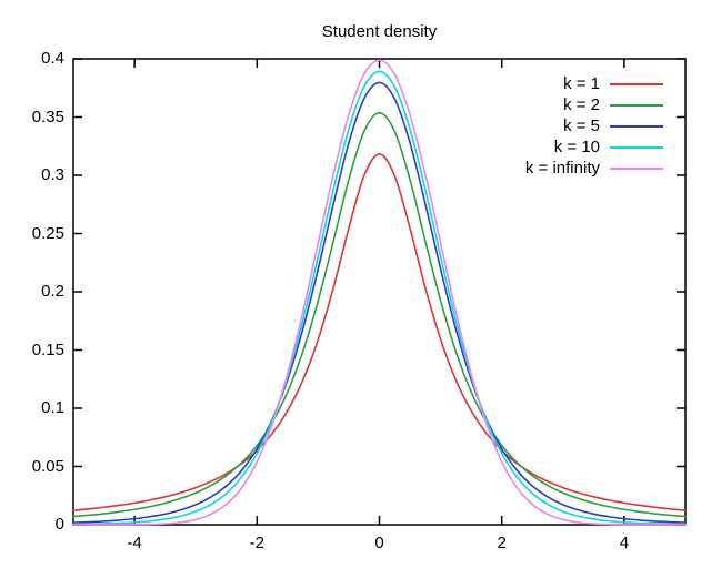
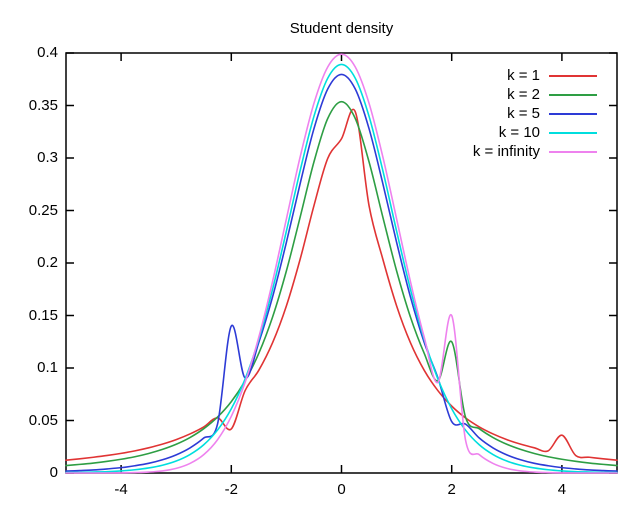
k = 1/-2: 0.064 -> 0.042
k = 5/-2: 0.065 -> 0.140
k = 1/0.25: 0.300 -> 0.344
k = 2/2: 0.068 -> 0.125
k = 5/2: 0.065 -> 0.049
k = infinity/2: 0.054 -> 0.150
k = 1/4: 0.019 -> 0.036
